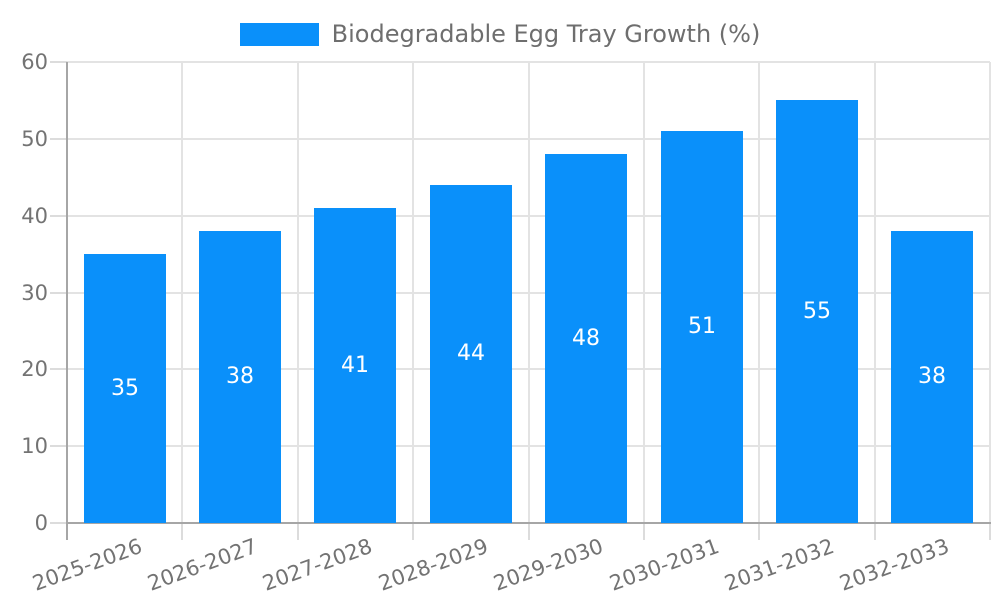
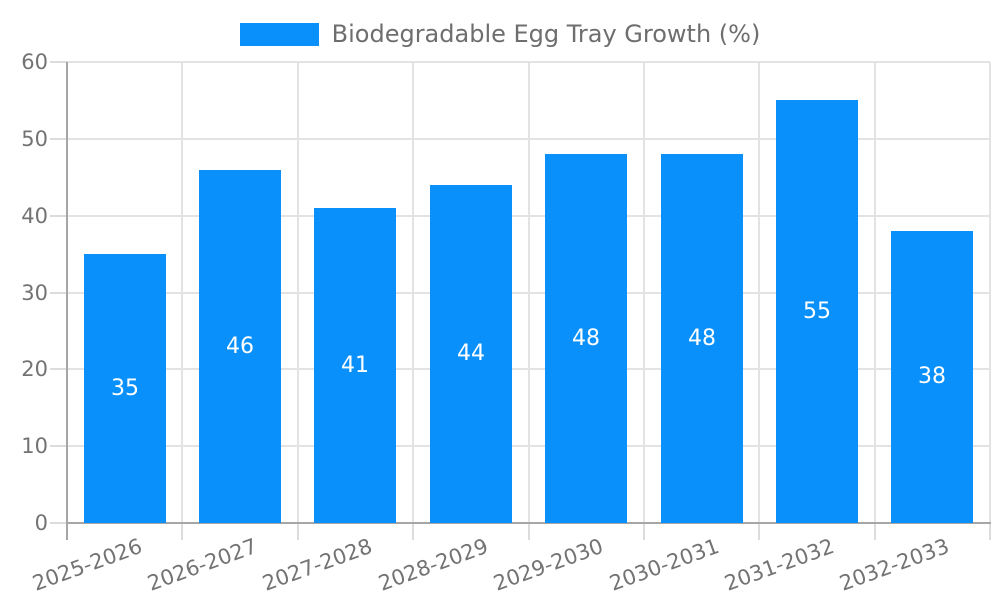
2026-2027: 38 -> 46
2030-2031: 51 -> 48
